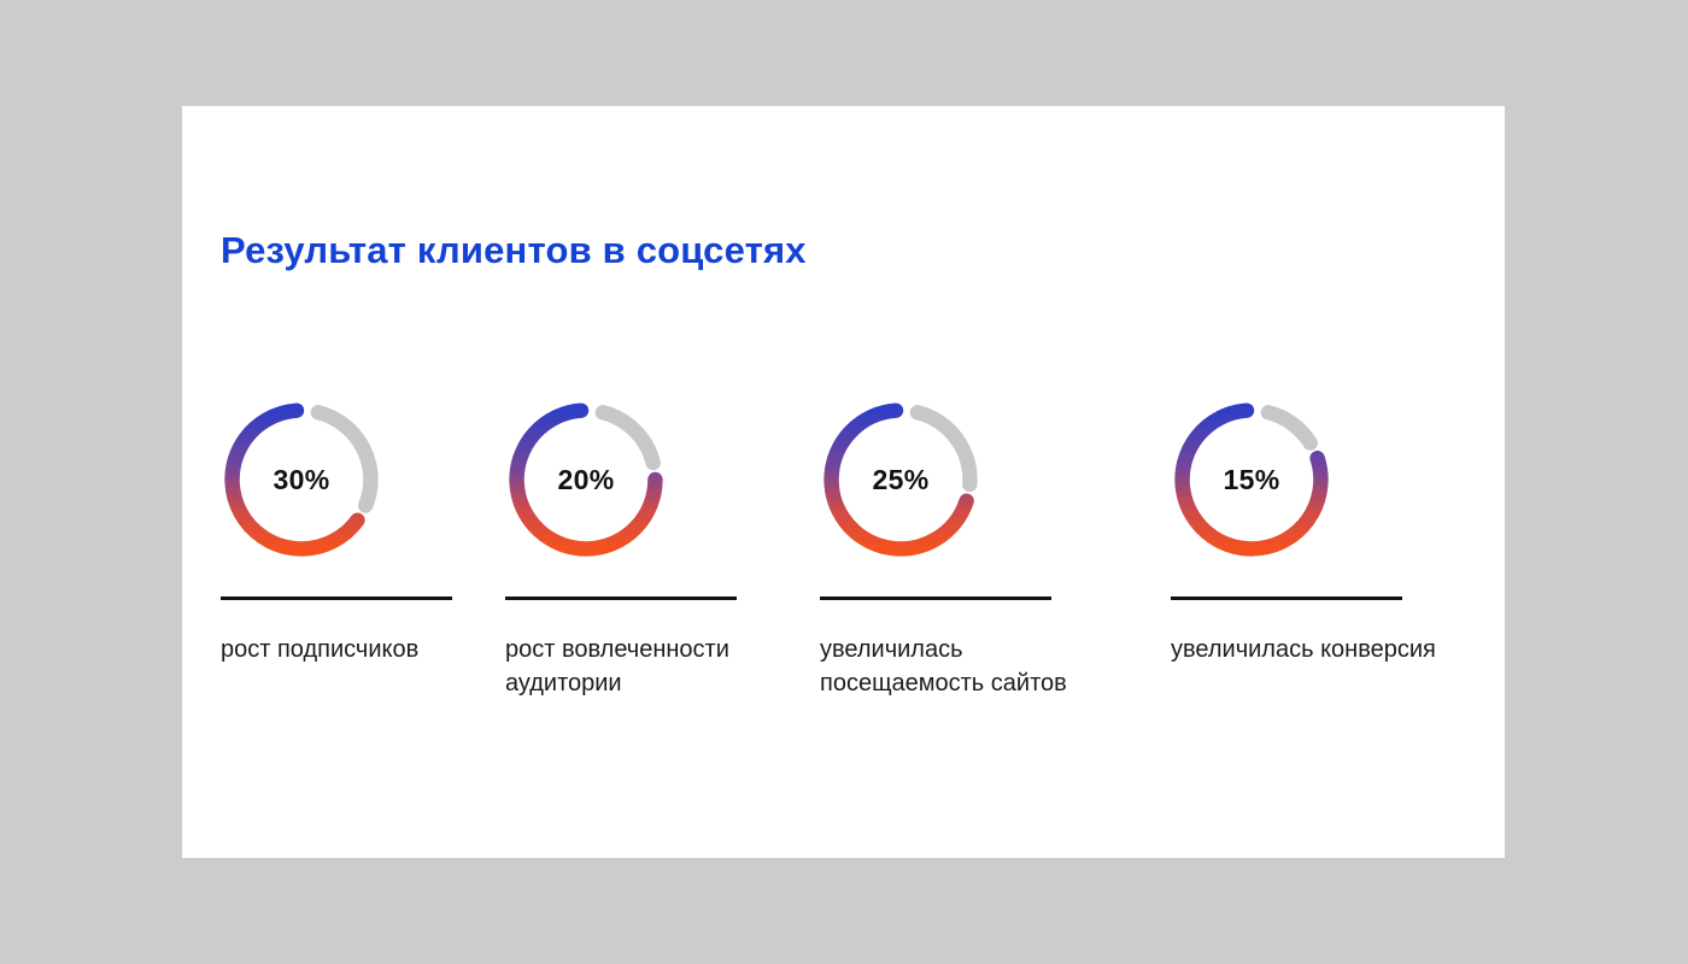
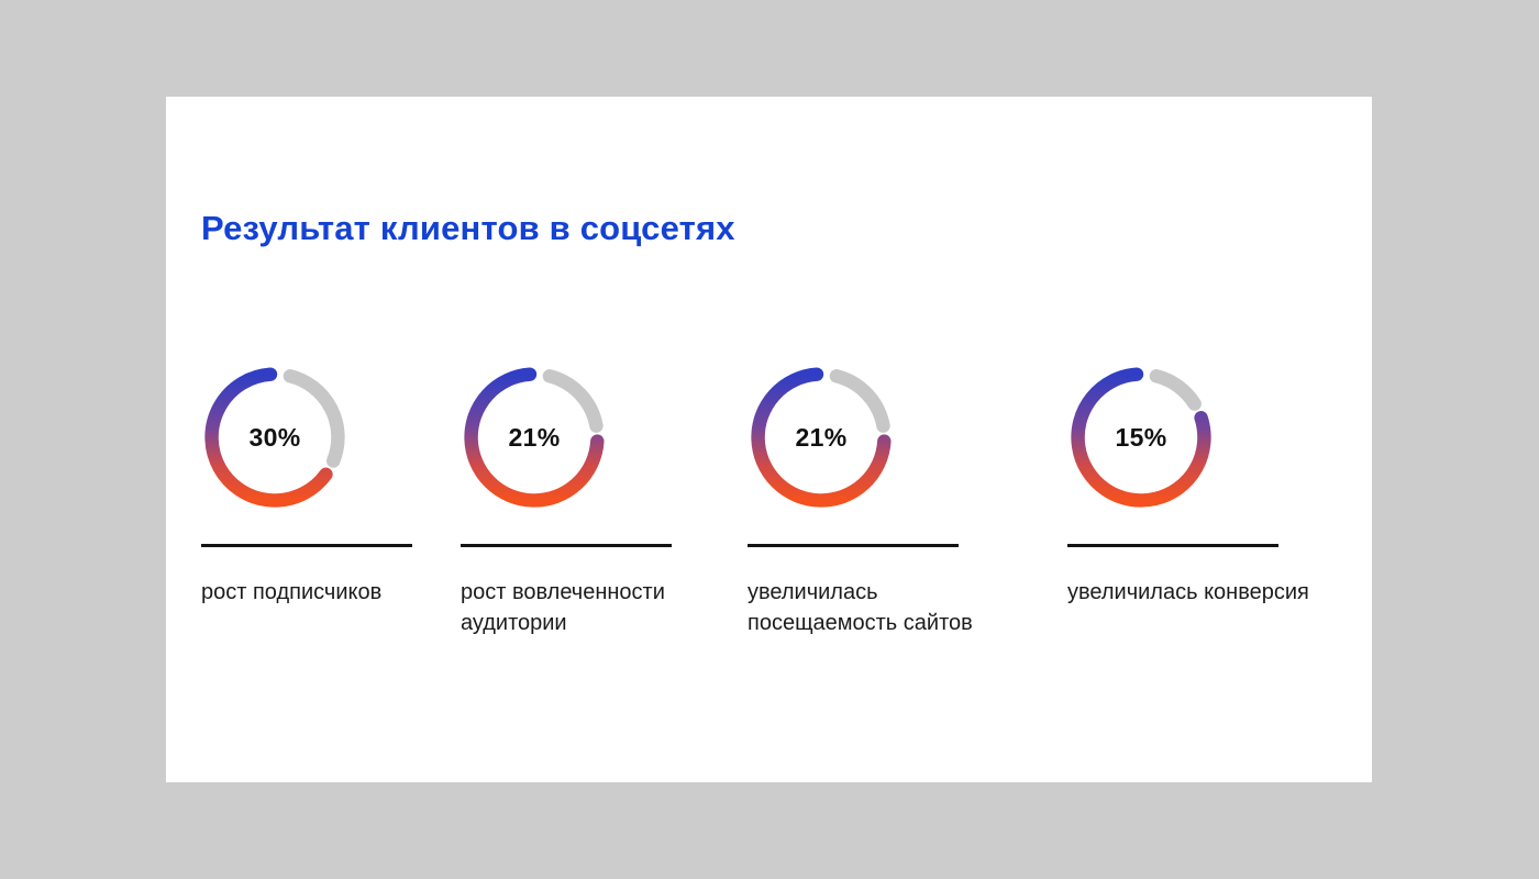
рост вовлеченности аудитории: 20% -> 21%
увеличилась посещаемость сайтов: 25% -> 21%
